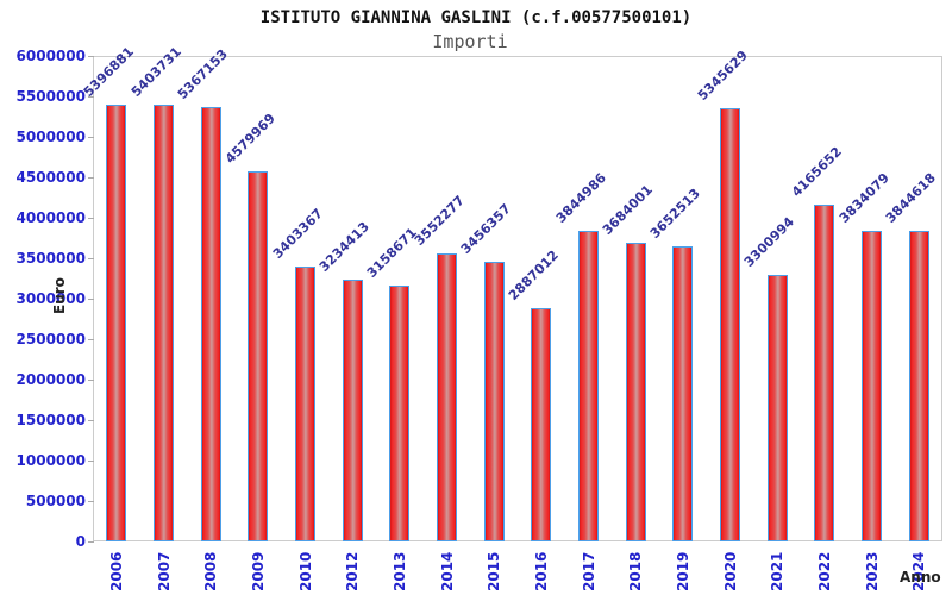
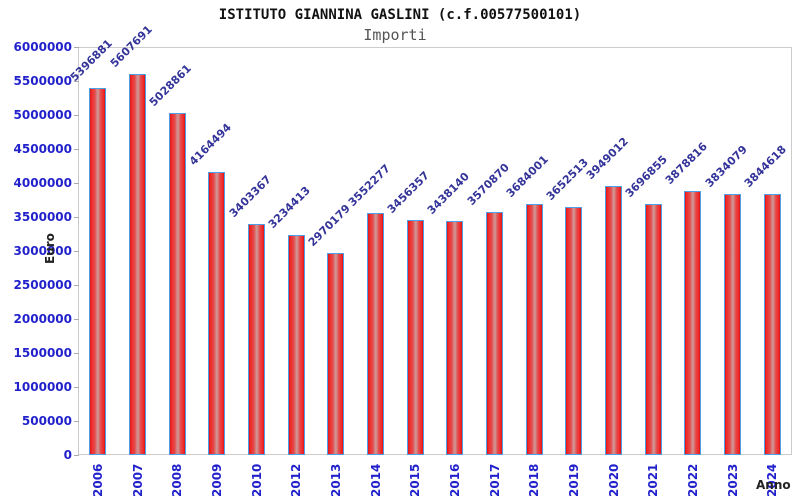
2007: 5403731 -> 5607691
2008: 5367153 -> 5028861
2009: 4579969 -> 4164494
2013: 3158671 -> 2970179
2016: 2887012 -> 3438140
2017: 3844986 -> 3570870
2020: 5345629 -> 3949012
2021: 3300994 -> 3696855
2022: 4165652 -> 3878816
